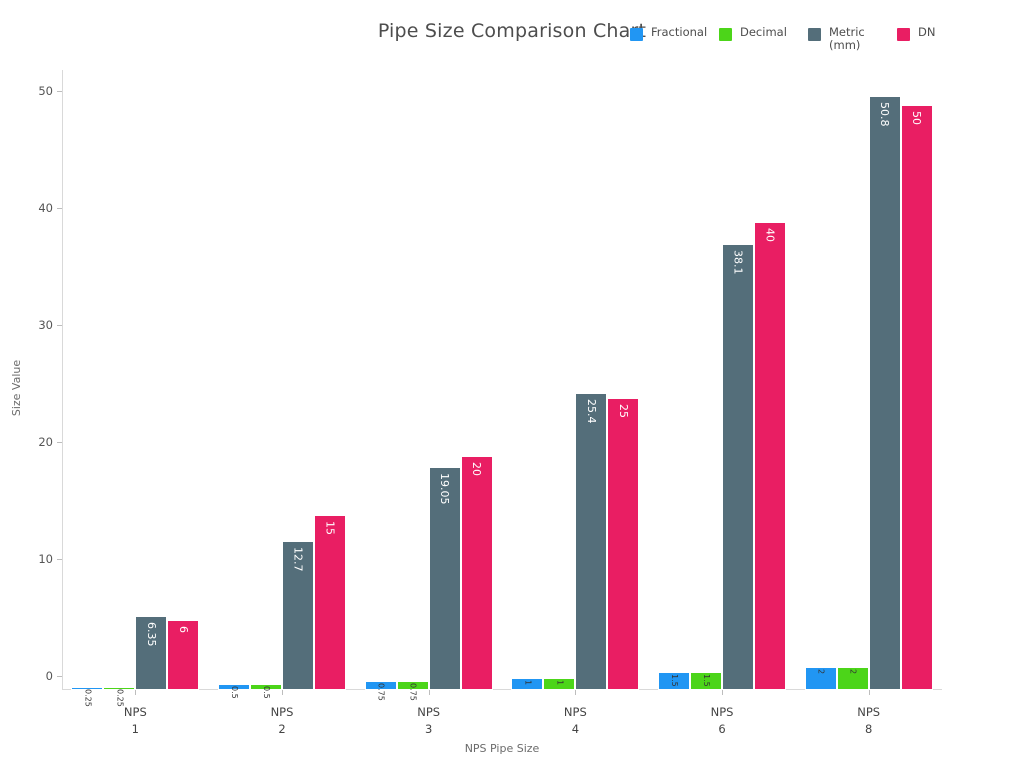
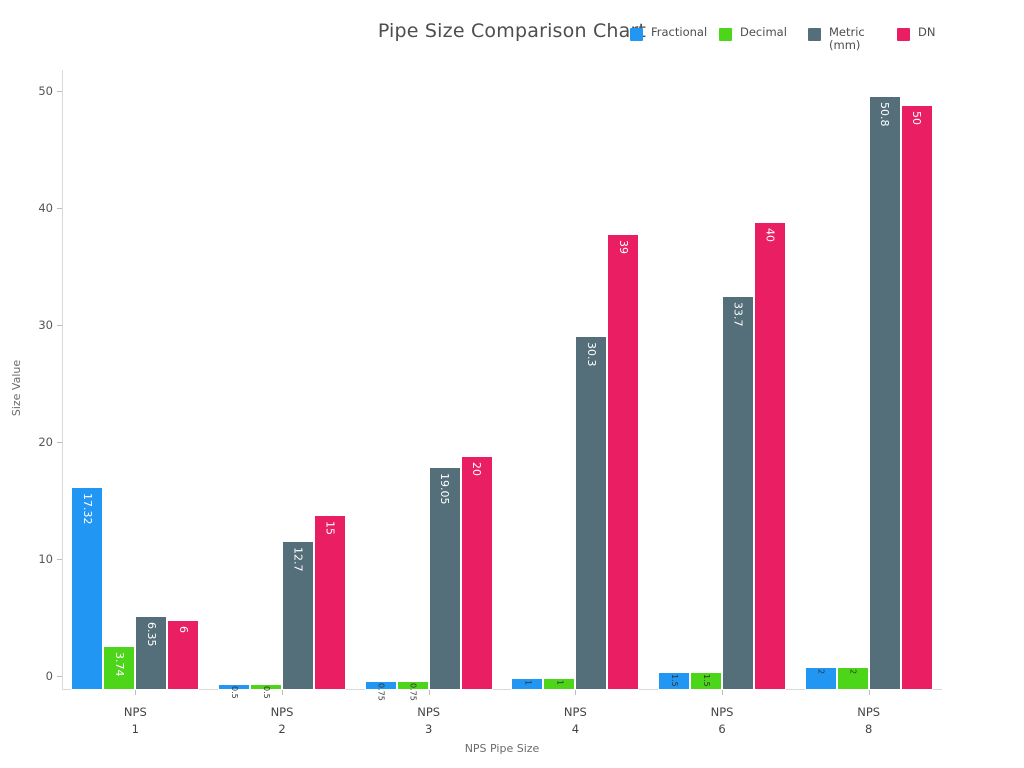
Fractional/NPS 1: 0.25 -> 17.32
Decimal/NPS 1: 0.25 -> 3.74
Metric (mm)/NPS 4: 25.4 -> 30.3
DN/NPS 4: 25 -> 39
Metric (mm)/NPS 6: 38.1 -> 33.7
